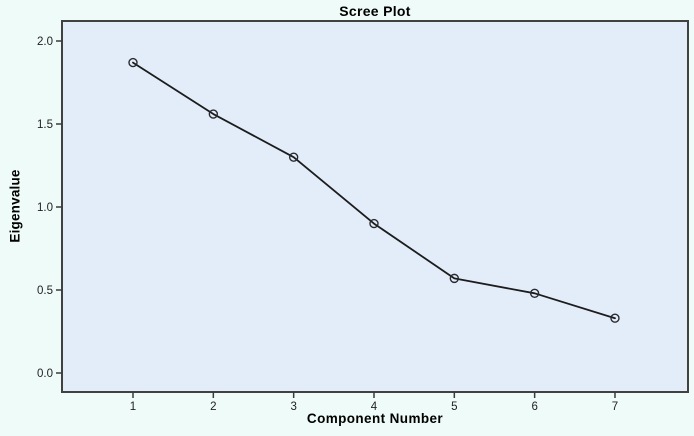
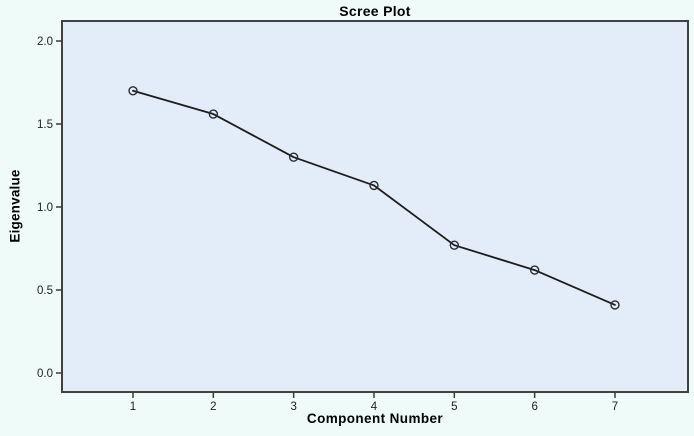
1: 1.87 -> 1.70
4: 0.90 -> 1.13
5: 0.57 -> 0.77
6: 0.48 -> 0.62
7: 0.33 -> 0.41
